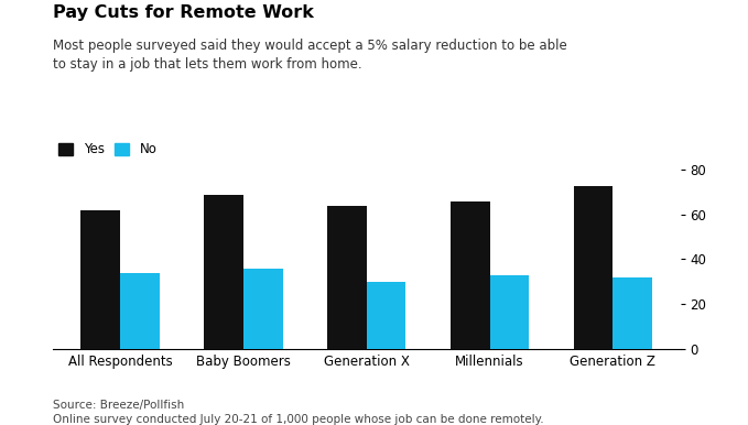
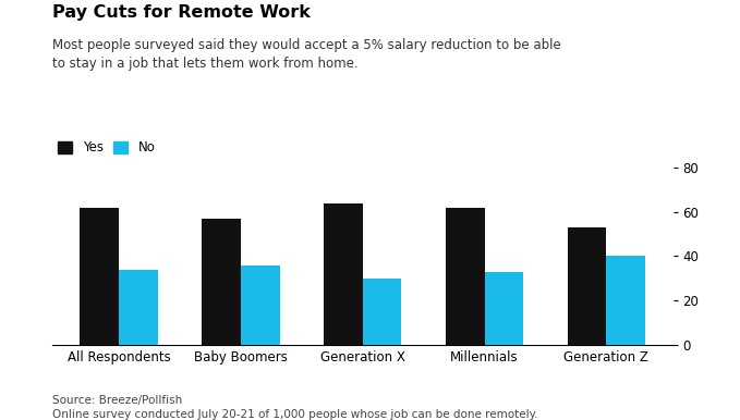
Yes/Baby Boomers: 69 -> 57
Yes/Millennials: 66 -> 62
Yes/Generation Z: 73 -> 53
No/Generation Z: 32 -> 40
